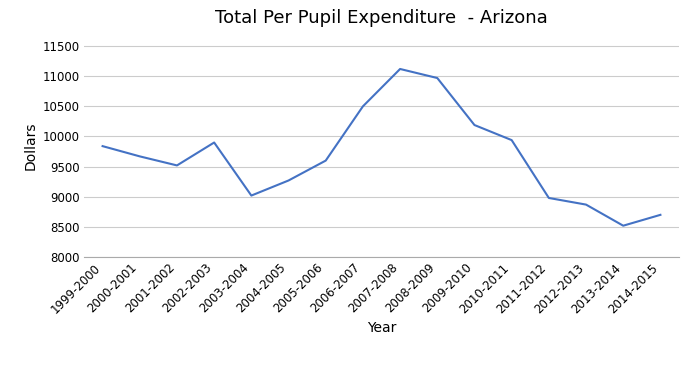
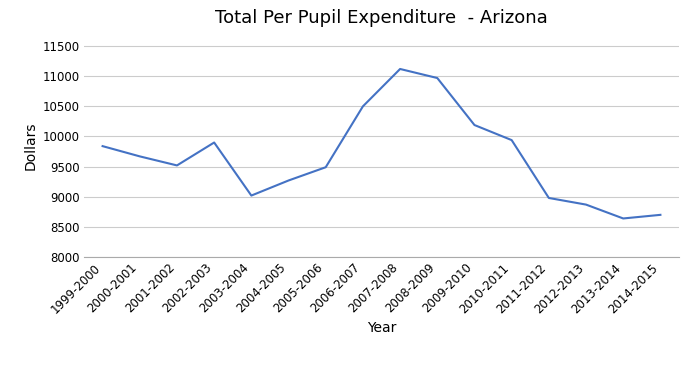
2005-2006: 9600 -> 9490
2013-2014: 8520 -> 8640
